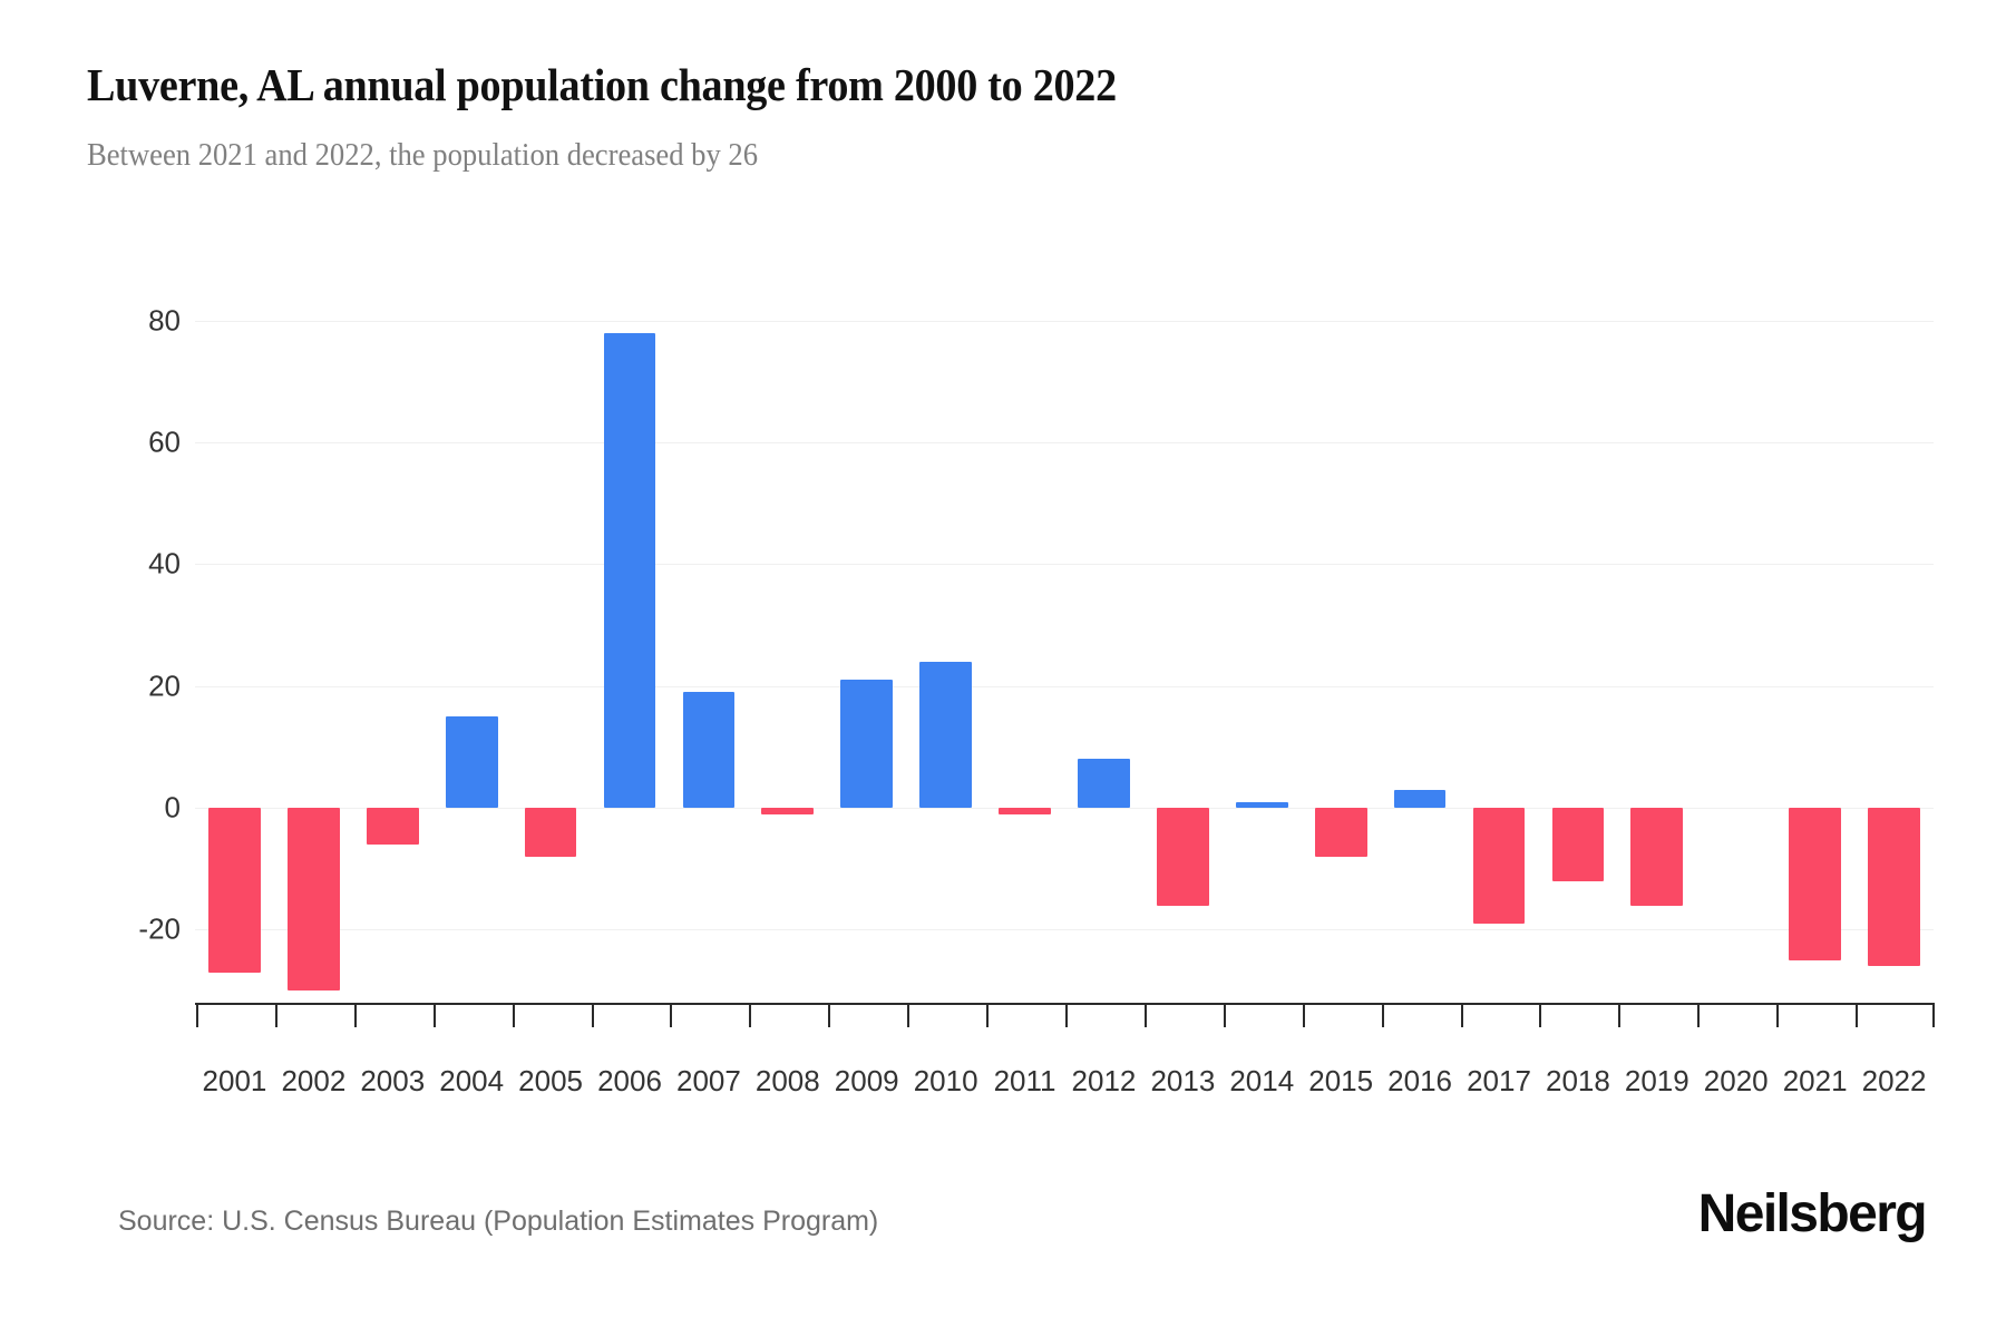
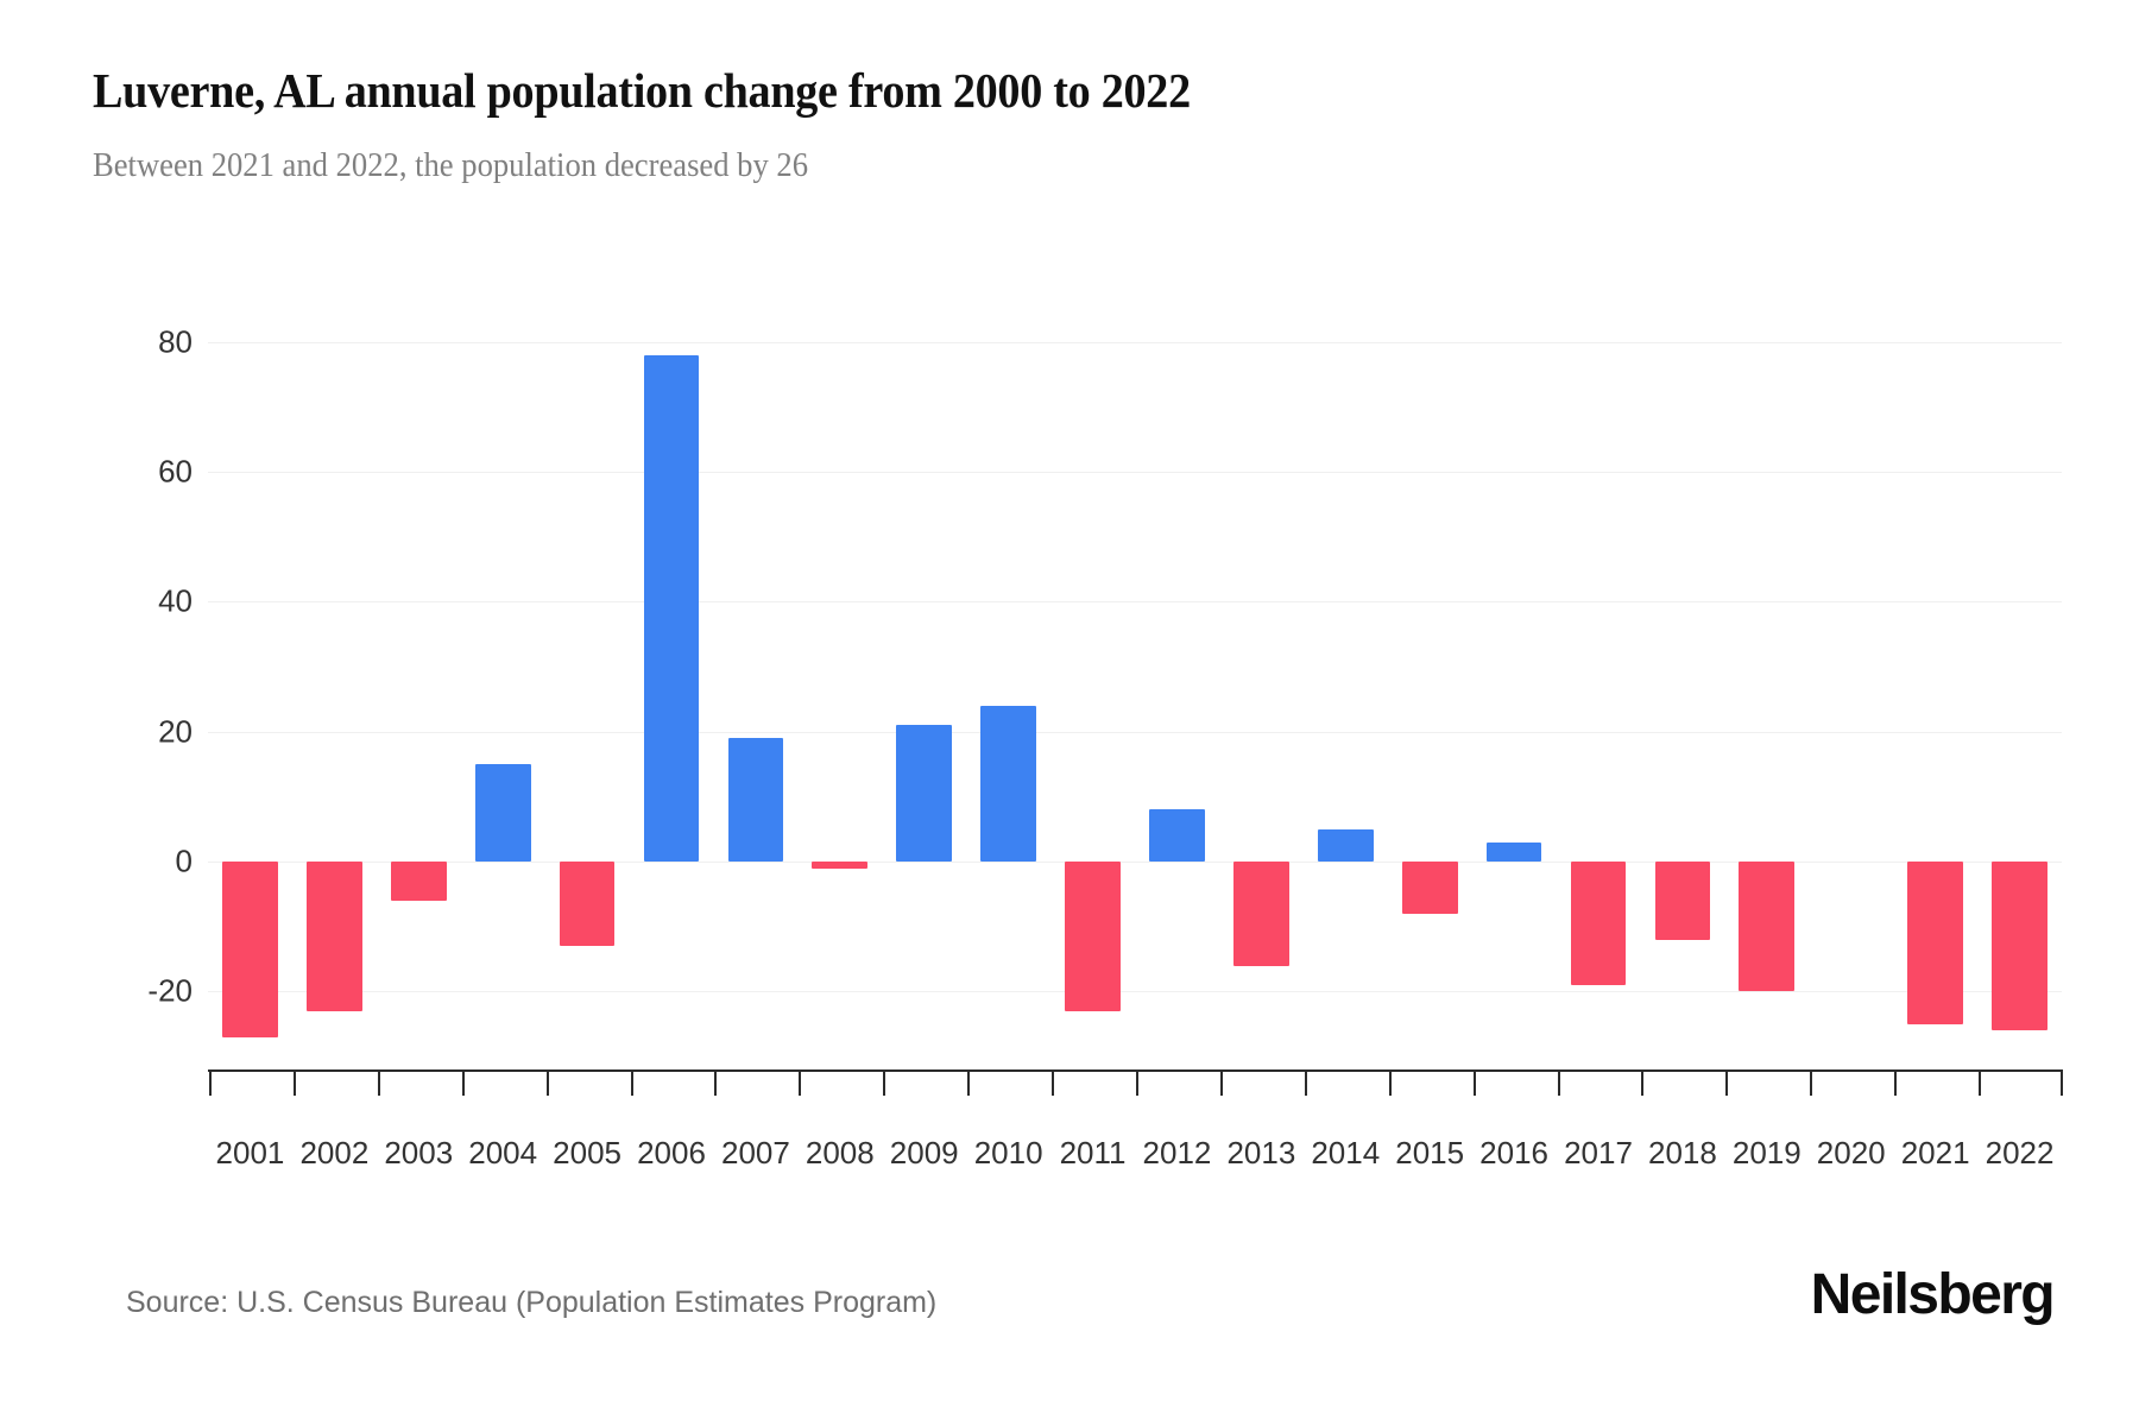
2002: -30 -> -23
2005: -8 -> -13
2011: -1 -> -23
2014: 1 -> 5
2019: -16 -> -20
